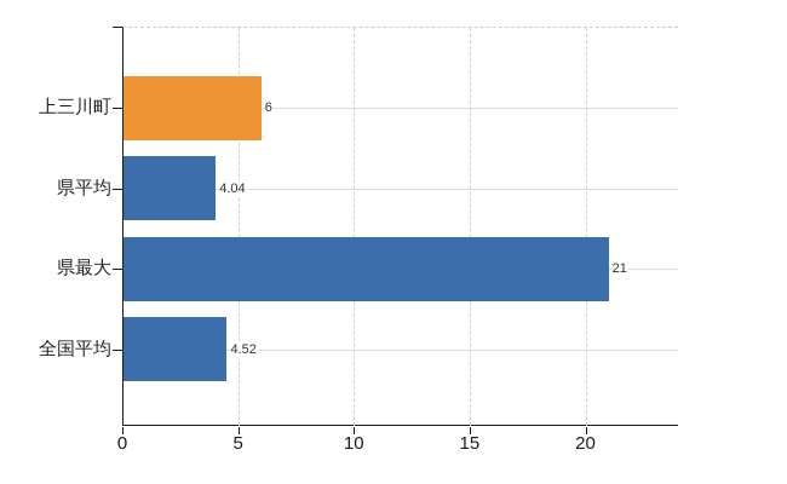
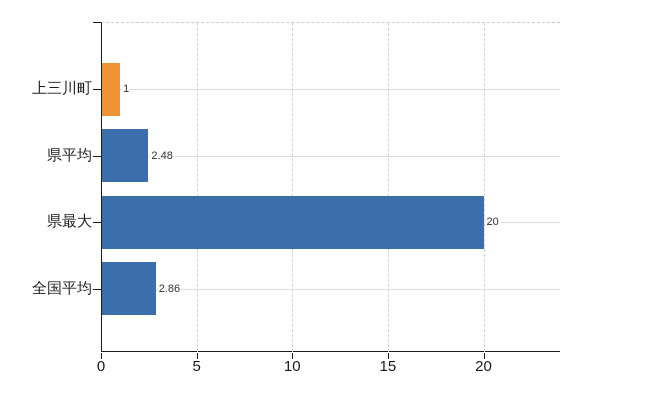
上三川町: 6 -> 1
県平均: 4.04 -> 2.48
県最大: 21 -> 20
全国平均: 4.52 -> 2.86
